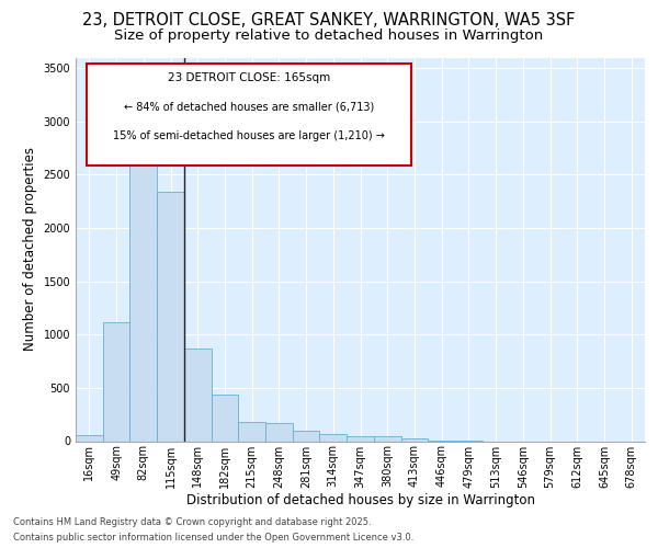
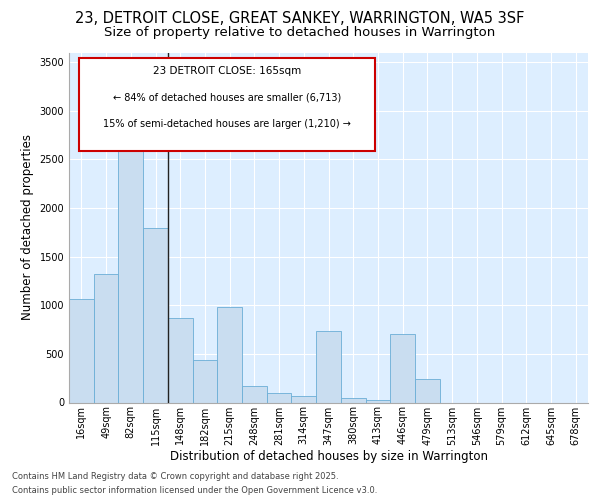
16sqm: 60 -> 1060
49sqm: 1120 -> 1320
115sqm: 2340 -> 1800
215sqm: 180 -> 980
347sqm: 40 -> 740
446sqm: 0 -> 700
479sqm: 0 -> 240
